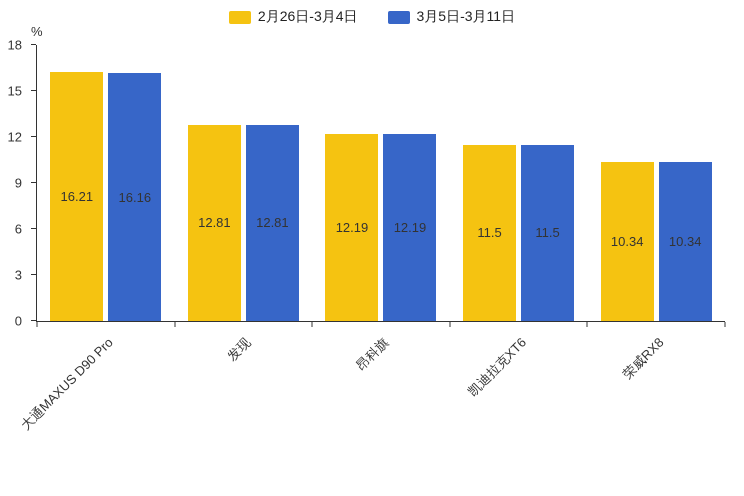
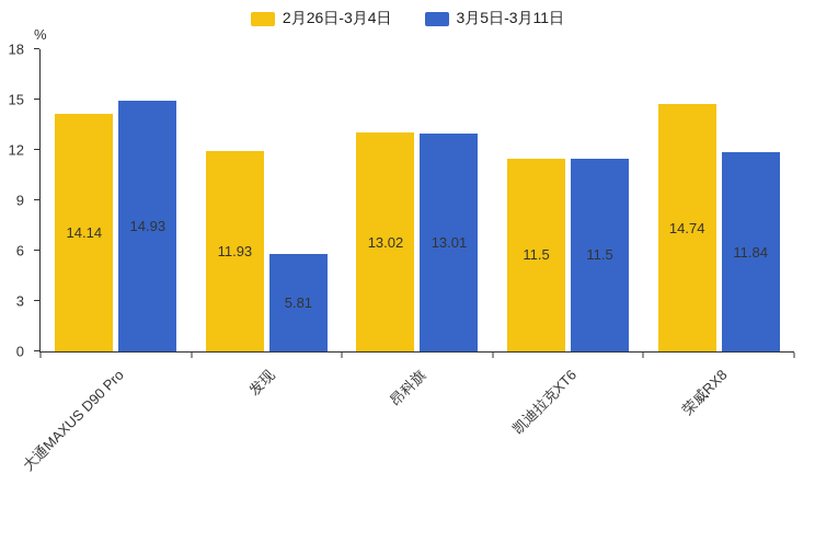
2月26日-3月4日/大通MAXUS D90 Pro: 16.21 -> 14.14
3月5日-3月11日/大通MAXUS D90 Pro: 16.16 -> 14.93
2月26日-3月4日/发现: 12.81 -> 11.93
3月5日-3月11日/发现: 12.81 -> 5.81
2月26日-3月4日/昂科旗: 12.19 -> 13.02
3月5日-3月11日/昂科旗: 12.19 -> 13.01
2月26日-3月4日/荣威RX8: 10.34 -> 14.74
3月5日-3月11日/荣威RX8: 10.34 -> 11.84
